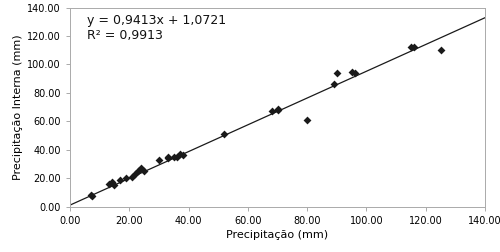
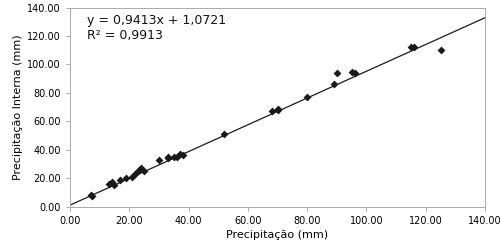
80.00: 61 -> 77
